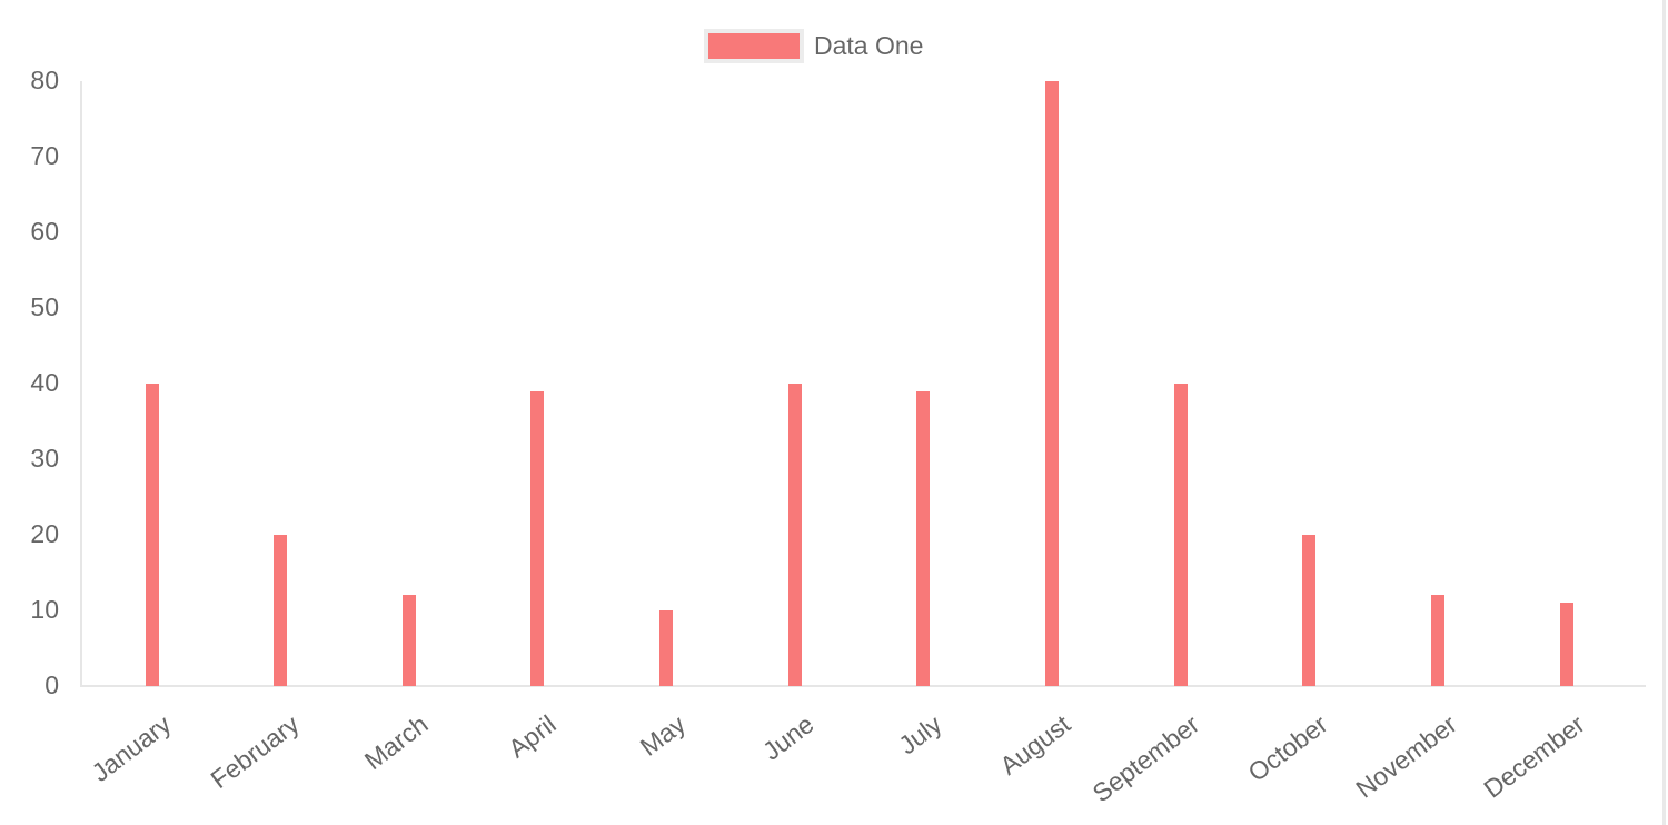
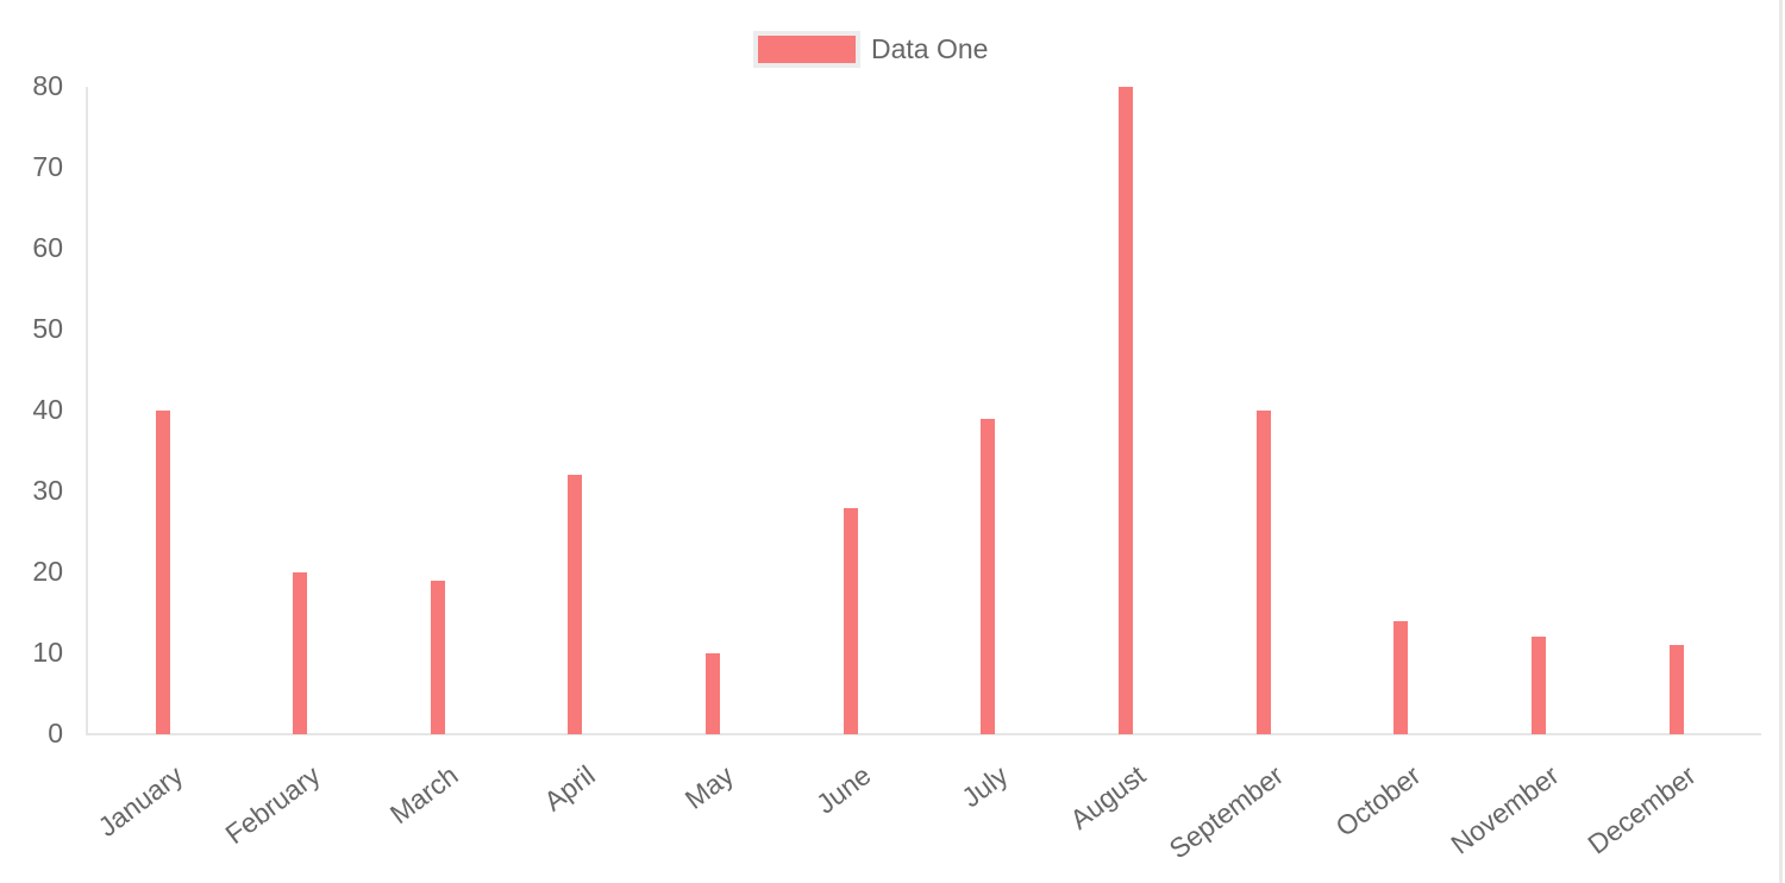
March: 12 -> 19
April: 39 -> 32
June: 40 -> 28
October: 20 -> 14
